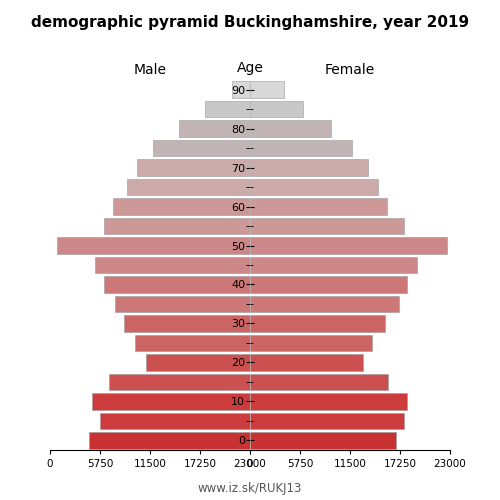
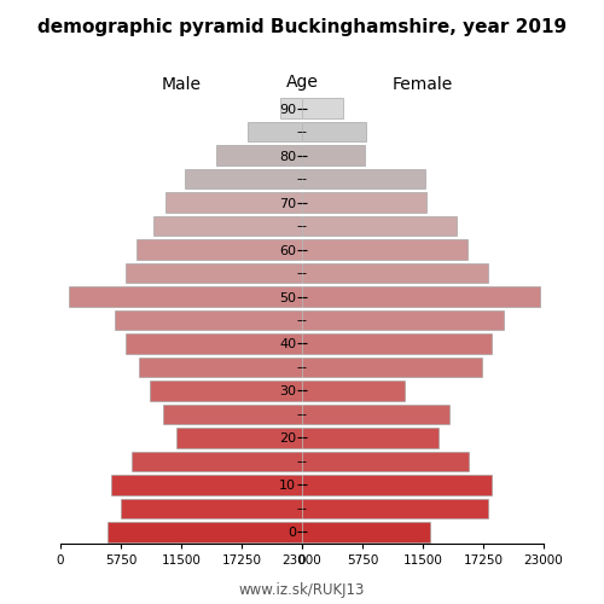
Female/80: 9300 -> 6000
Female/70: 13600 -> 11800
Female/30: 15500 -> 9800
Female/0: 16800 -> 12200
